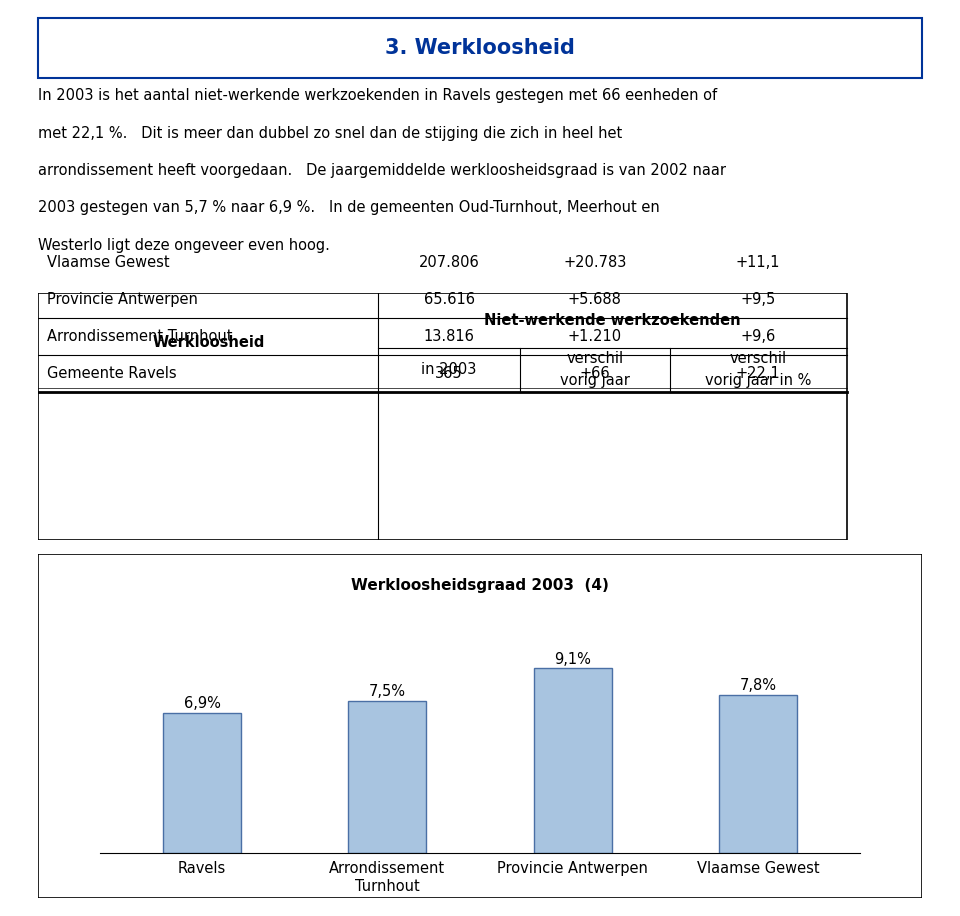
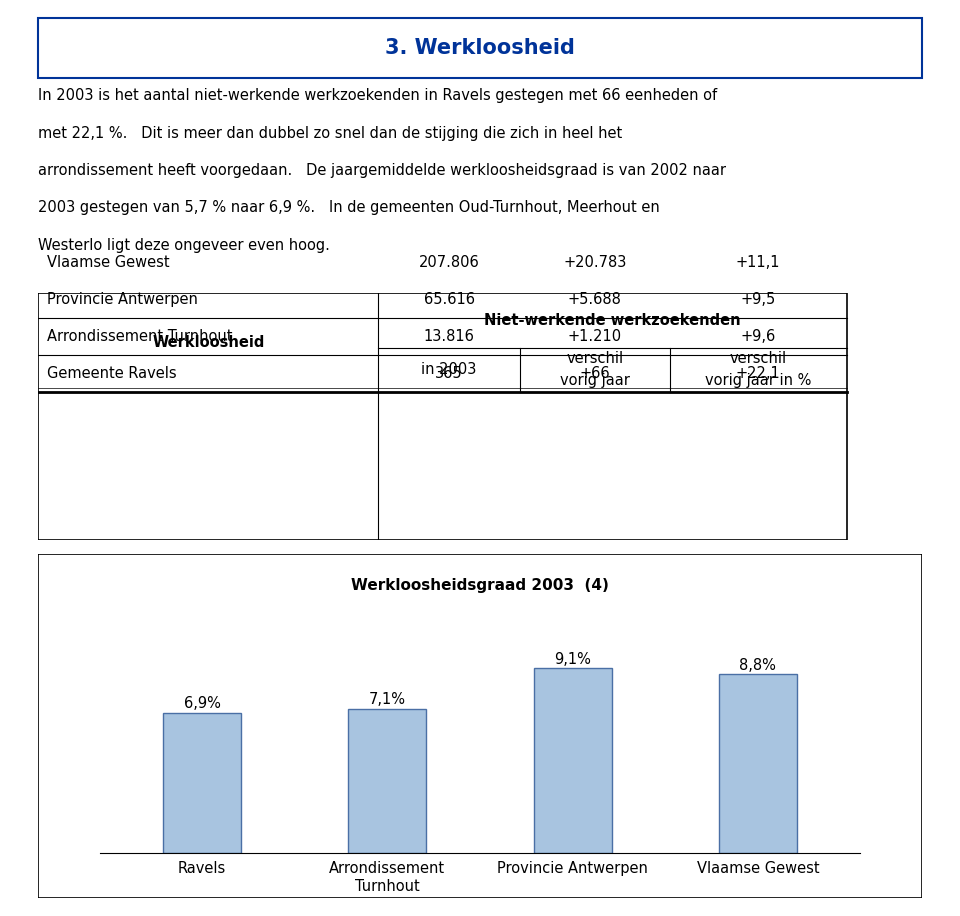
Arrondissement Turnhout: 7,5% -> 7,1%
Vlaamse Gewest: 7,8% -> 8,8%
